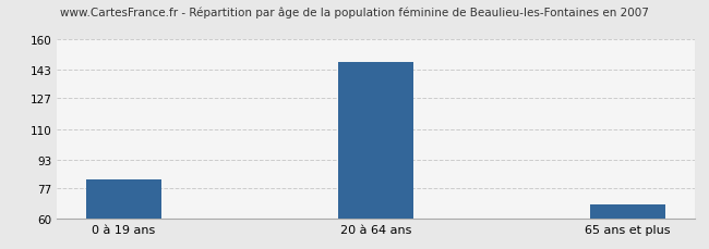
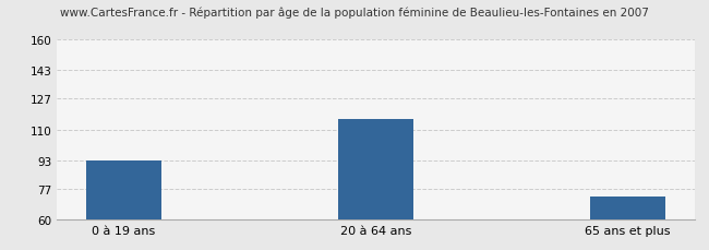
0 à 19 ans: 82 -> 93
20 à 64 ans: 147 -> 116
65 ans et plus: 68 -> 73
